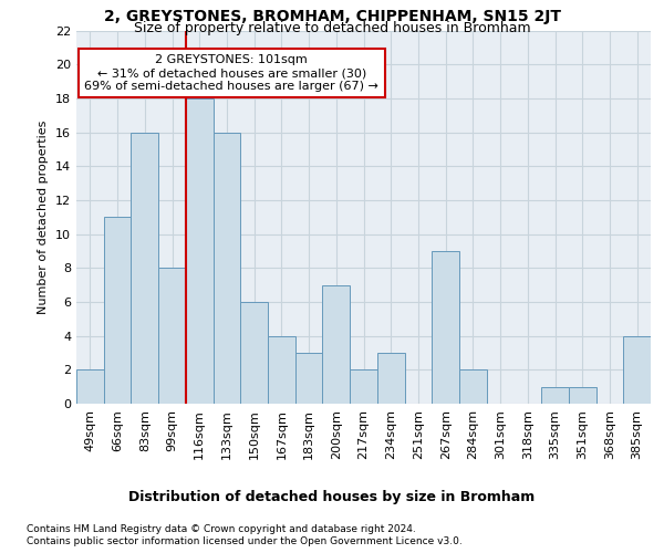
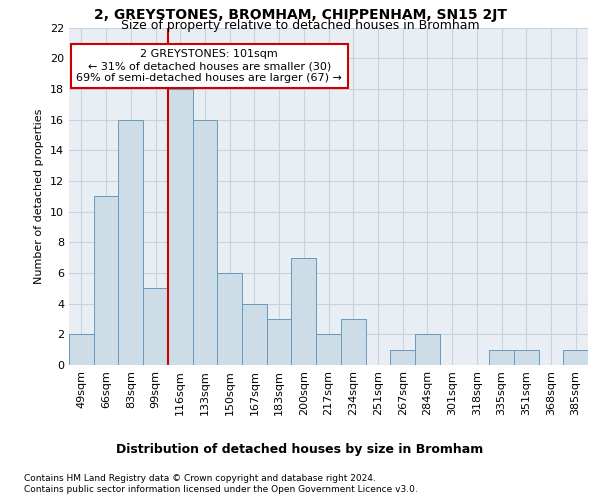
99sqm: 8 -> 5
267sqm: 9 -> 1
385sqm: 4 -> 1
